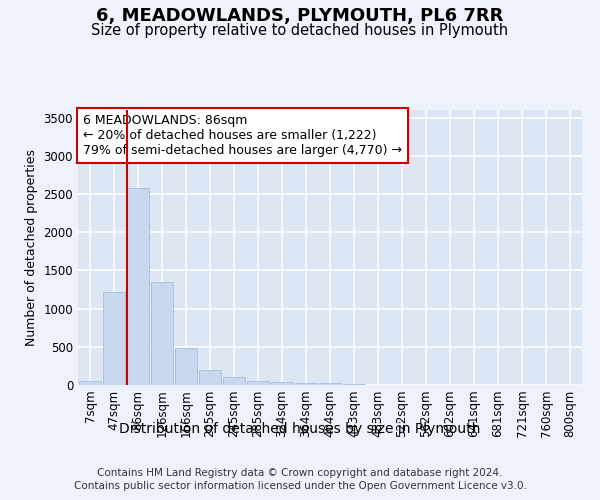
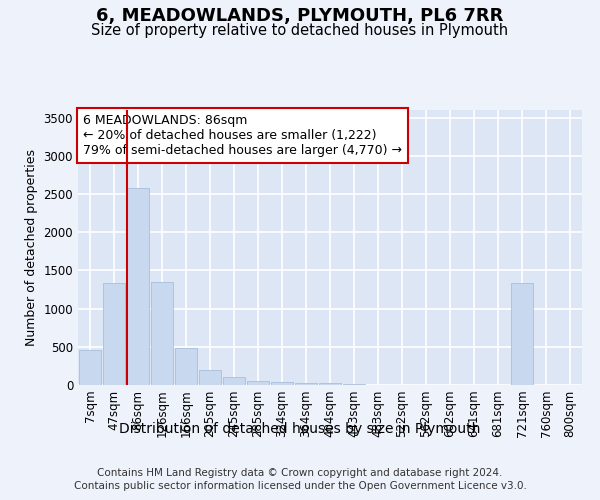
7sqm: 50 -> 460
47sqm: 1220 -> 1340
721sqm: 0 -> 1340
